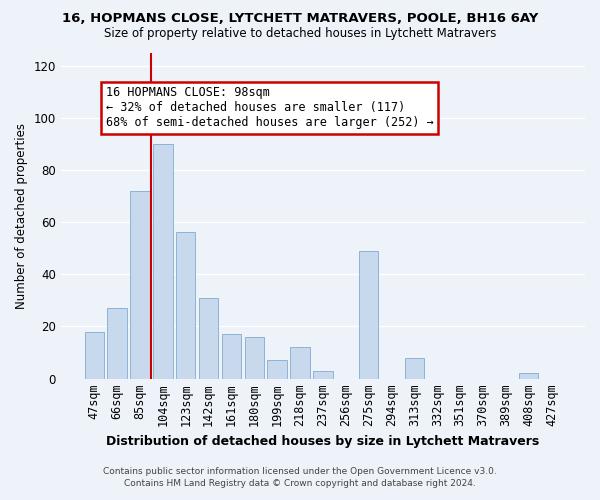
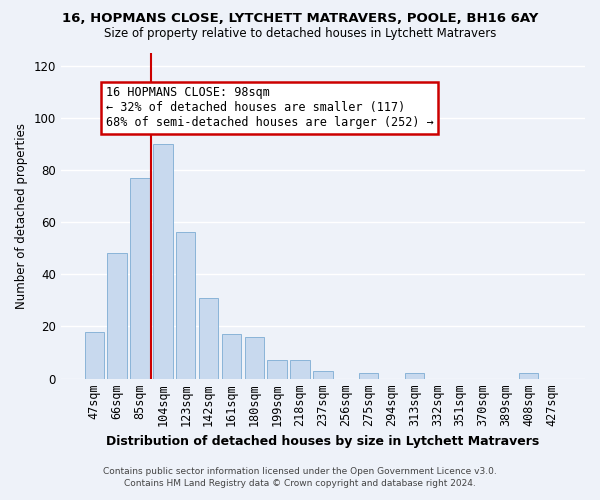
66sqm: 27 -> 48
85sqm: 72 -> 77
218sqm: 12 -> 7
275sqm: 49 -> 2
313sqm: 8 -> 2
